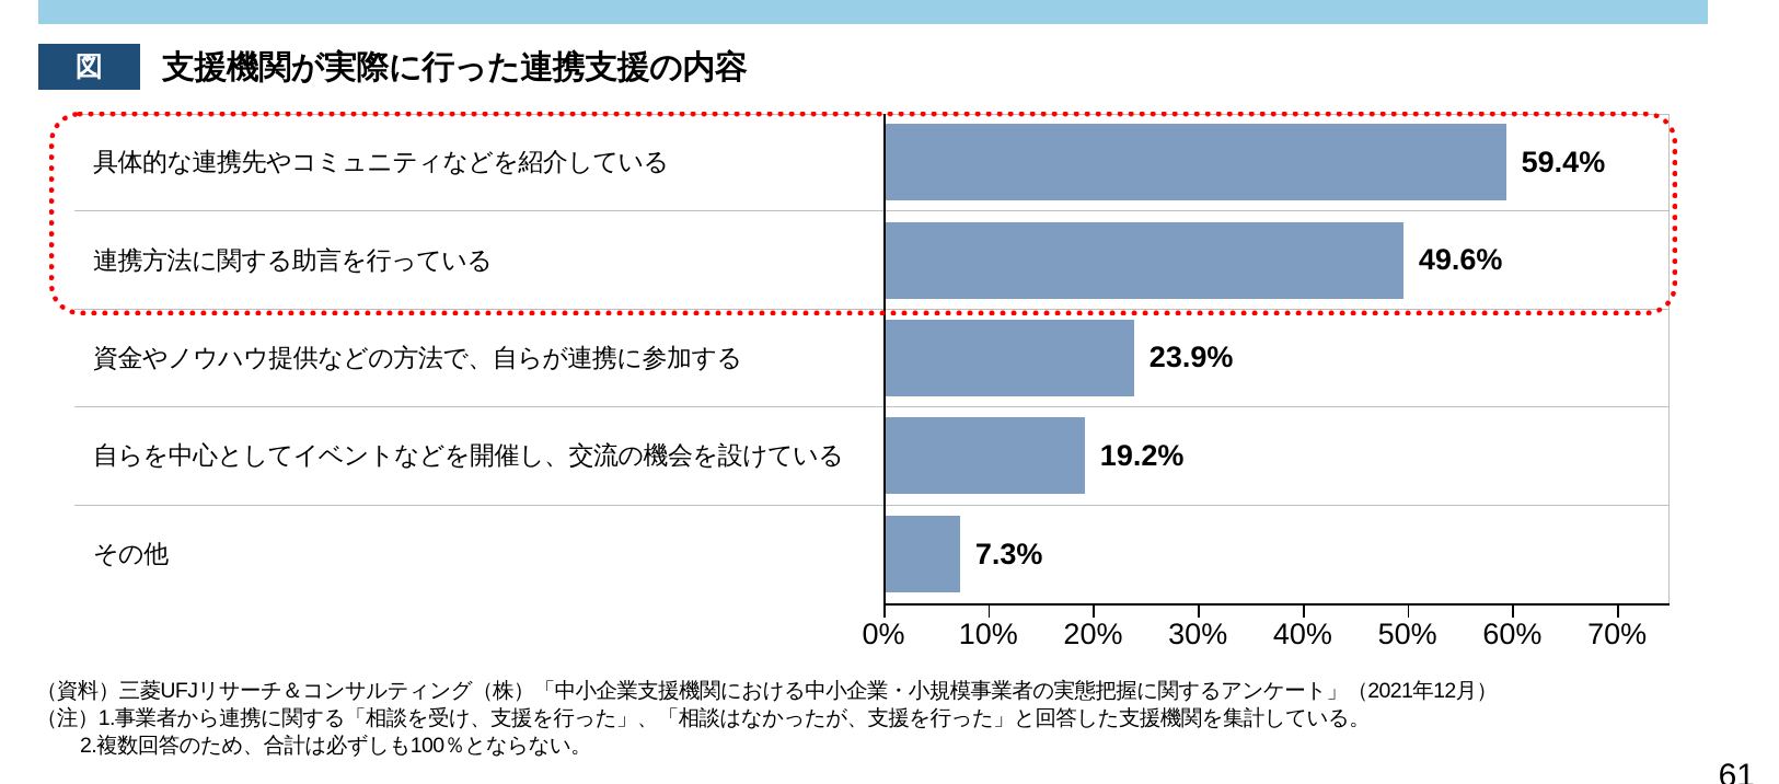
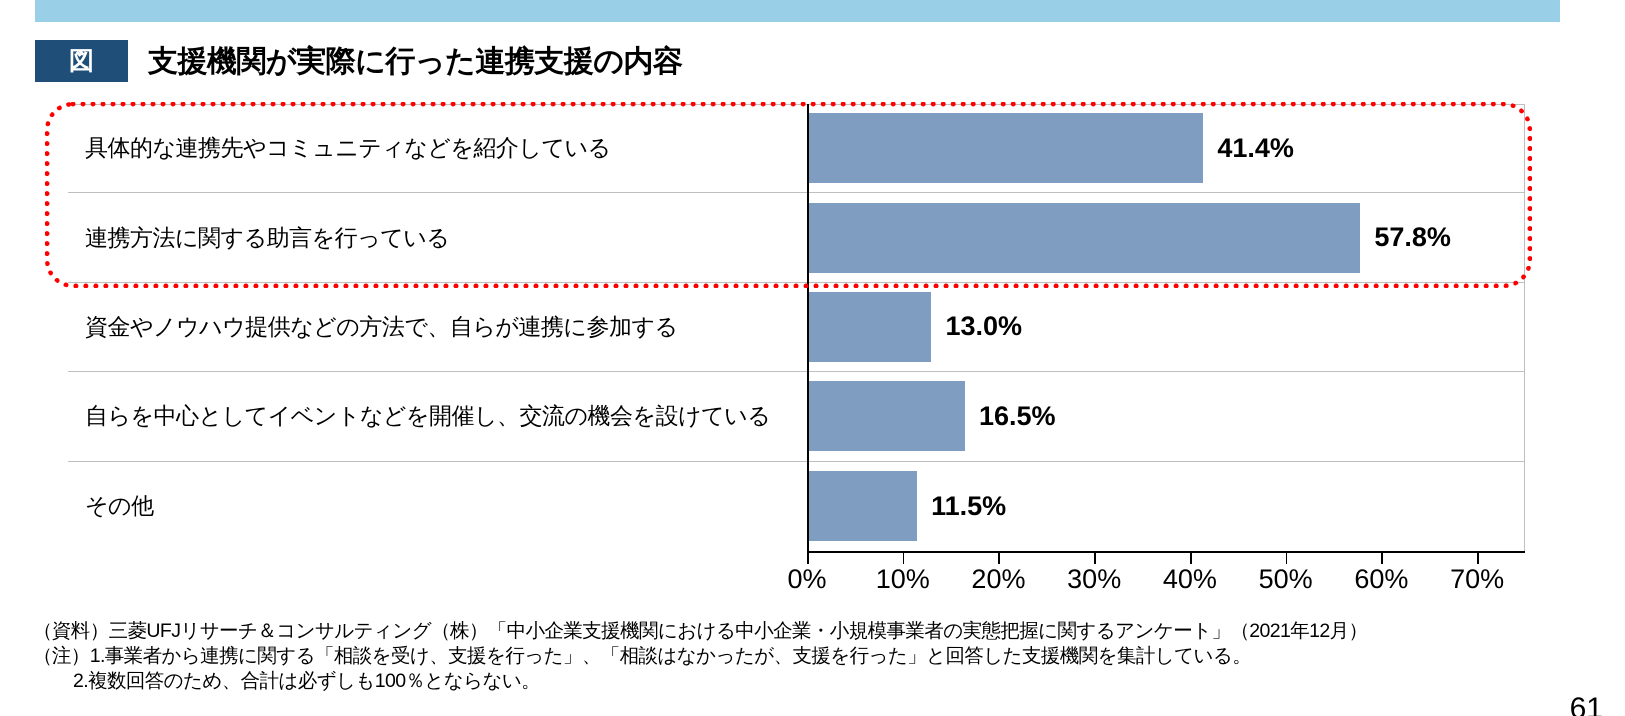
具体的な連携先やコミュニティなどを紹介している: 59.4% -> 41.4%
連携方法に関する助言を行っている: 49.6% -> 57.8%
資金やノウハウ提供などの方法で、自らが連携に参加する: 23.9% -> 13.0%
自らを中心としてイベントなどを開催し、交流の機会を設けている: 19.2% -> 16.5%
その他: 7.3% -> 11.5%
